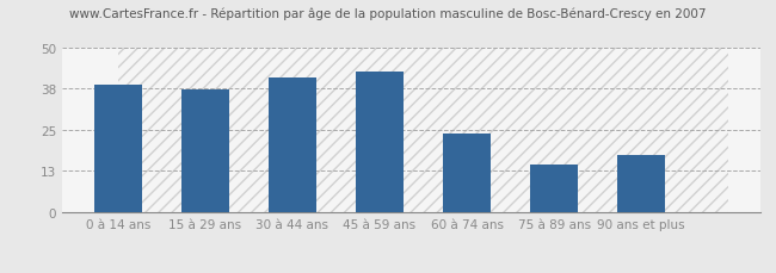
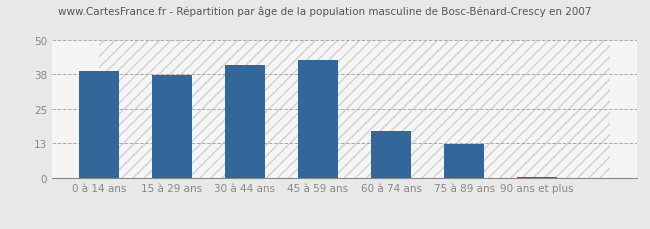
60 à 74 ans: 24.0 -> 17.0
75 à 89 ans: 14.5 -> 12.5
90 ans et plus: 17.5 -> 0.5
